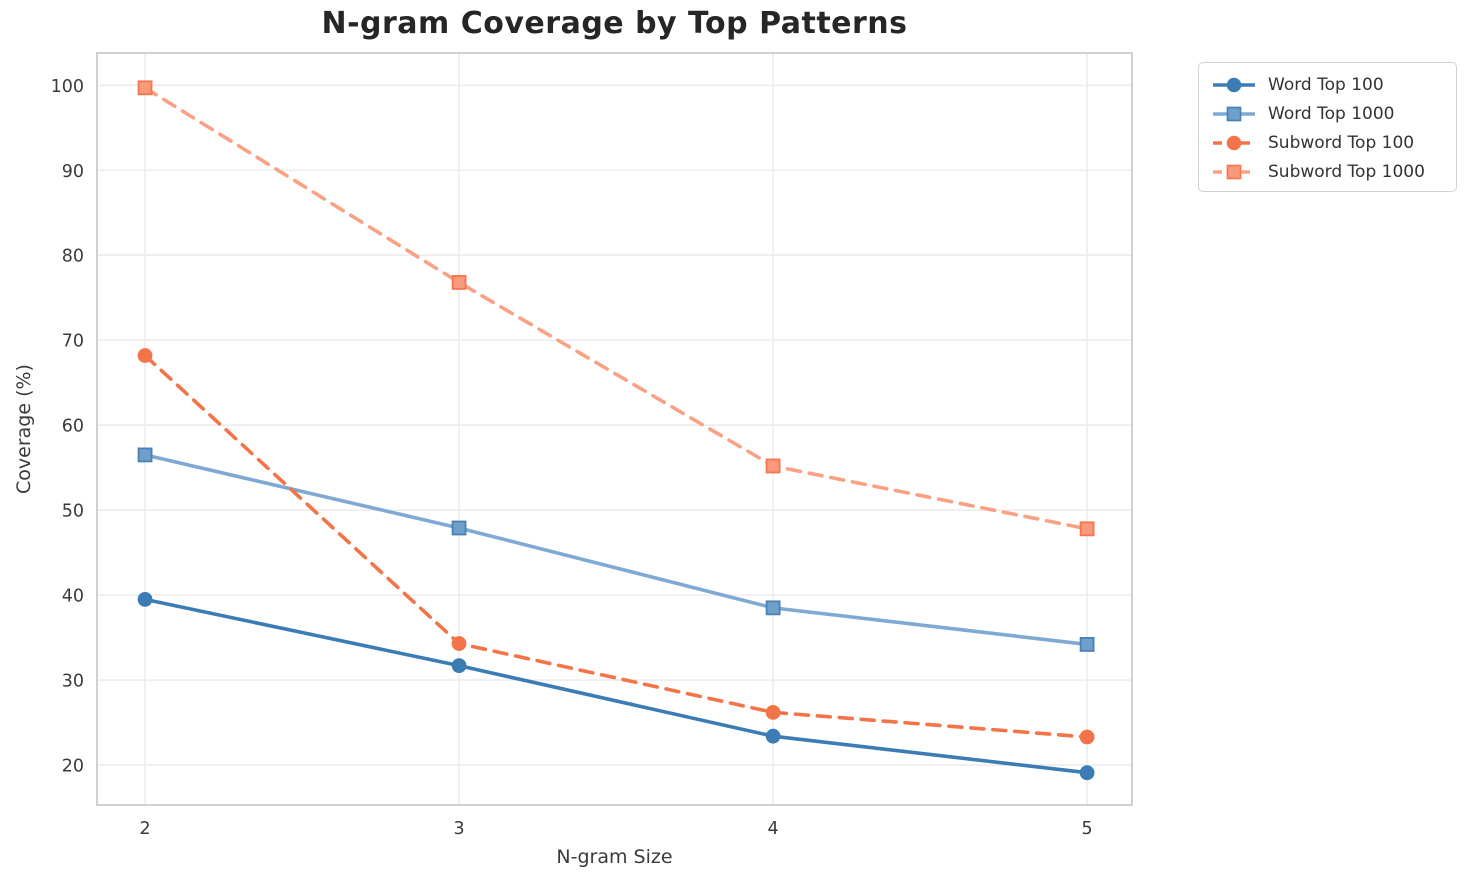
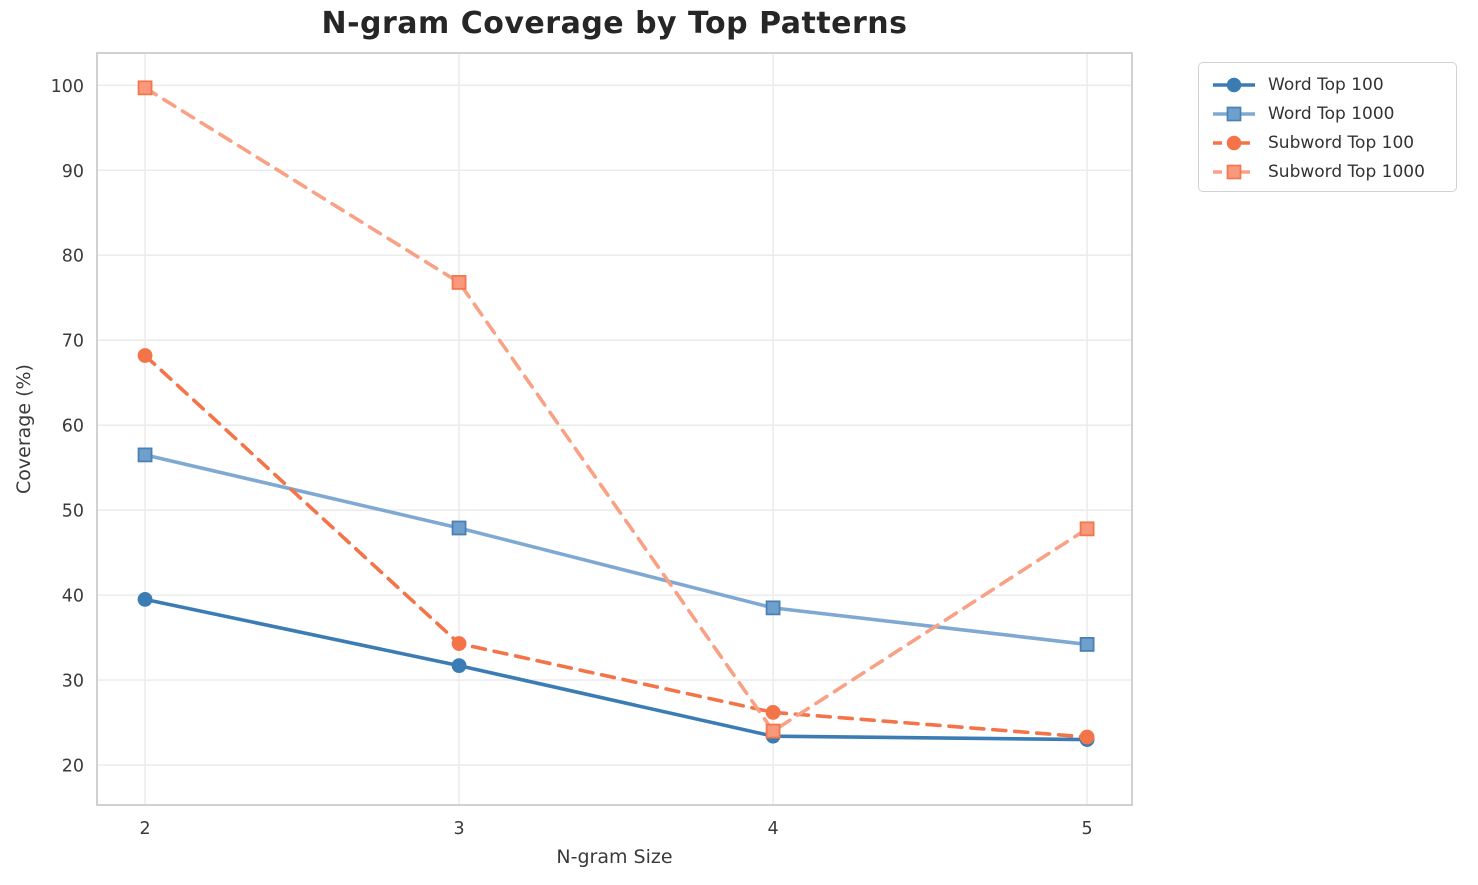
Subword Top 1000/4: 55 -> 24
Word Top 100/5: 19 -> 23
